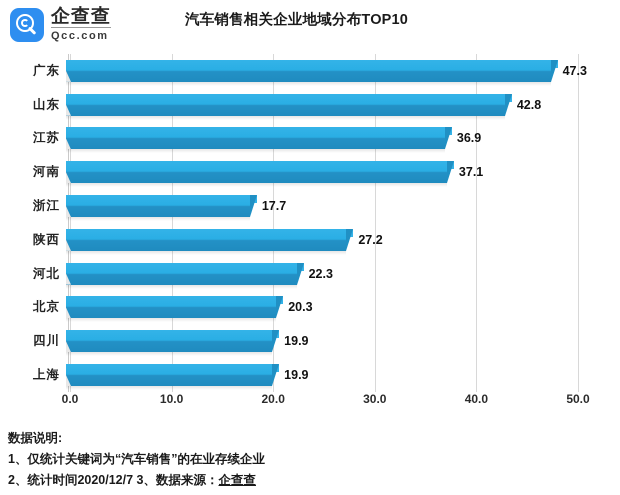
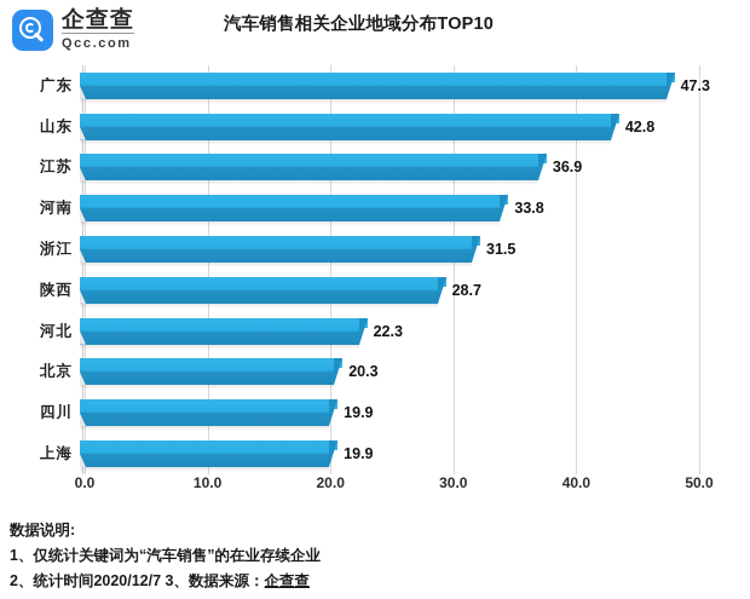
河南: 37.1 -> 33.8
浙江: 17.7 -> 31.5
陕西: 27.2 -> 28.7
